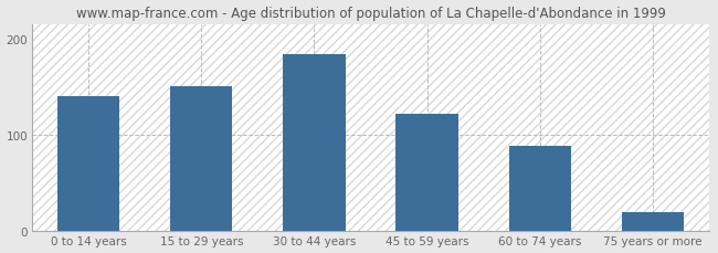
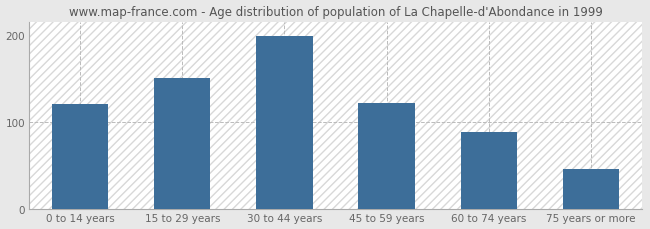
0 to 14 years: 140 -> 120
30 to 44 years: 183 -> 198
75 years or more: 20 -> 46
